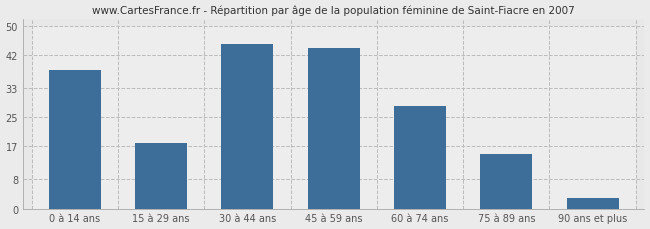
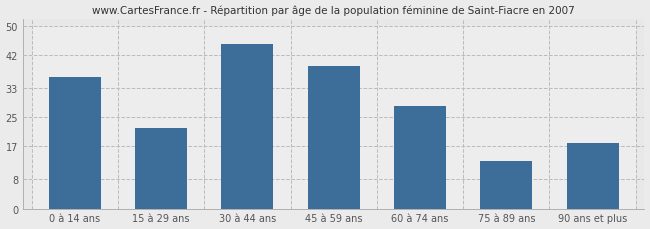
0 à 14 ans: 38 -> 36
15 à 29 ans: 18 -> 22
45 à 59 ans: 44 -> 39
75 à 89 ans: 15 -> 13
90 ans et plus: 3 -> 18
